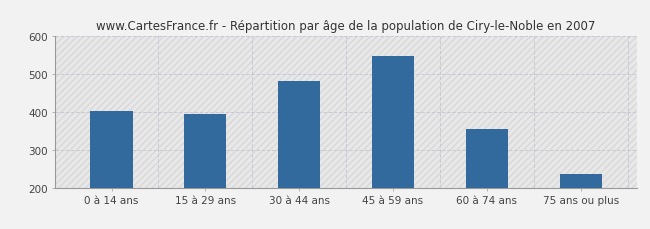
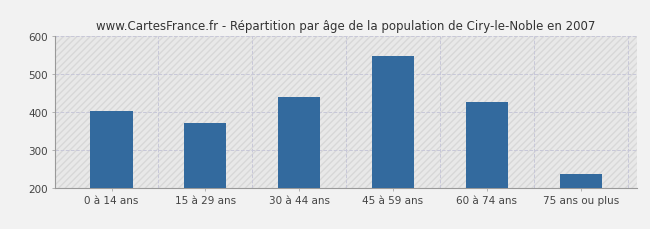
15 à 29 ans: 395 -> 370
30 à 44 ans: 480 -> 440
60 à 74 ans: 355 -> 425
